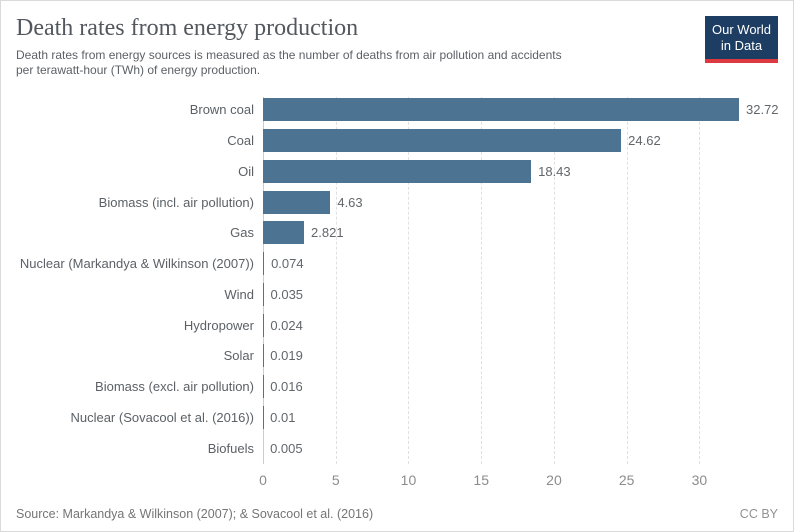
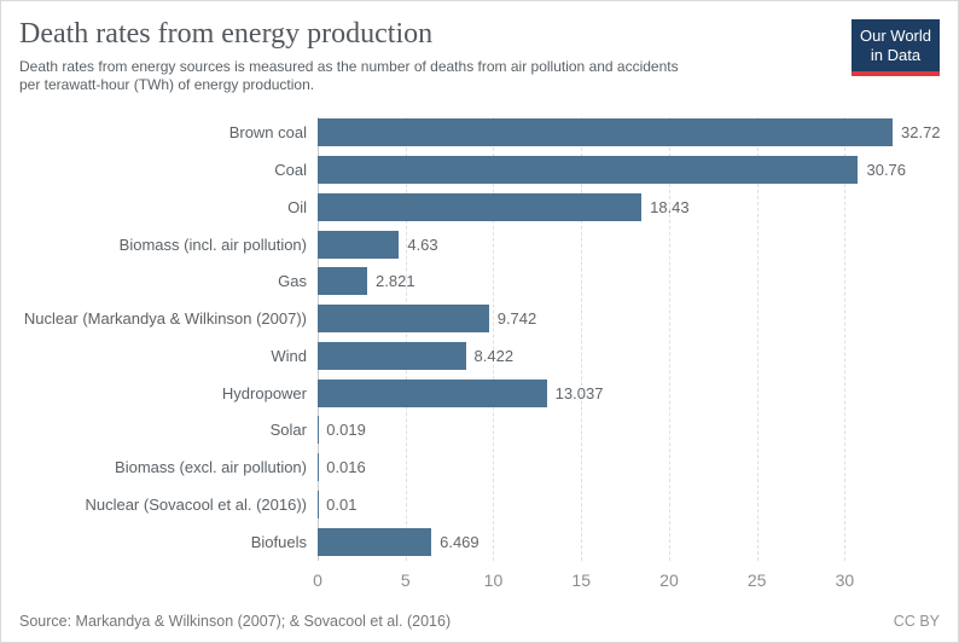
Coal: 24.62 -> 30.76
Nuclear (Markandya & Wilkinson (2007)): 0.074 -> 9.742
Wind: 0.035 -> 8.422
Hydropower: 0.024 -> 13.037
Biofuels: 0.005 -> 6.469
